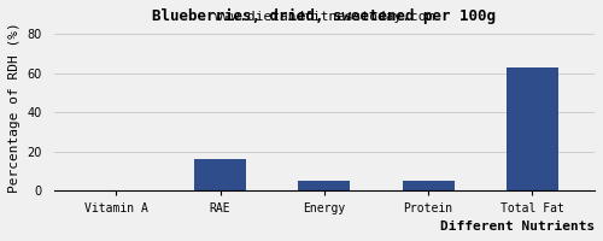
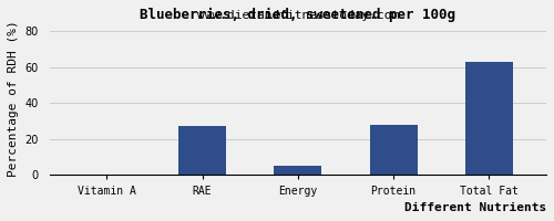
RAE: 16 -> 27
Protein: 5 -> 28
